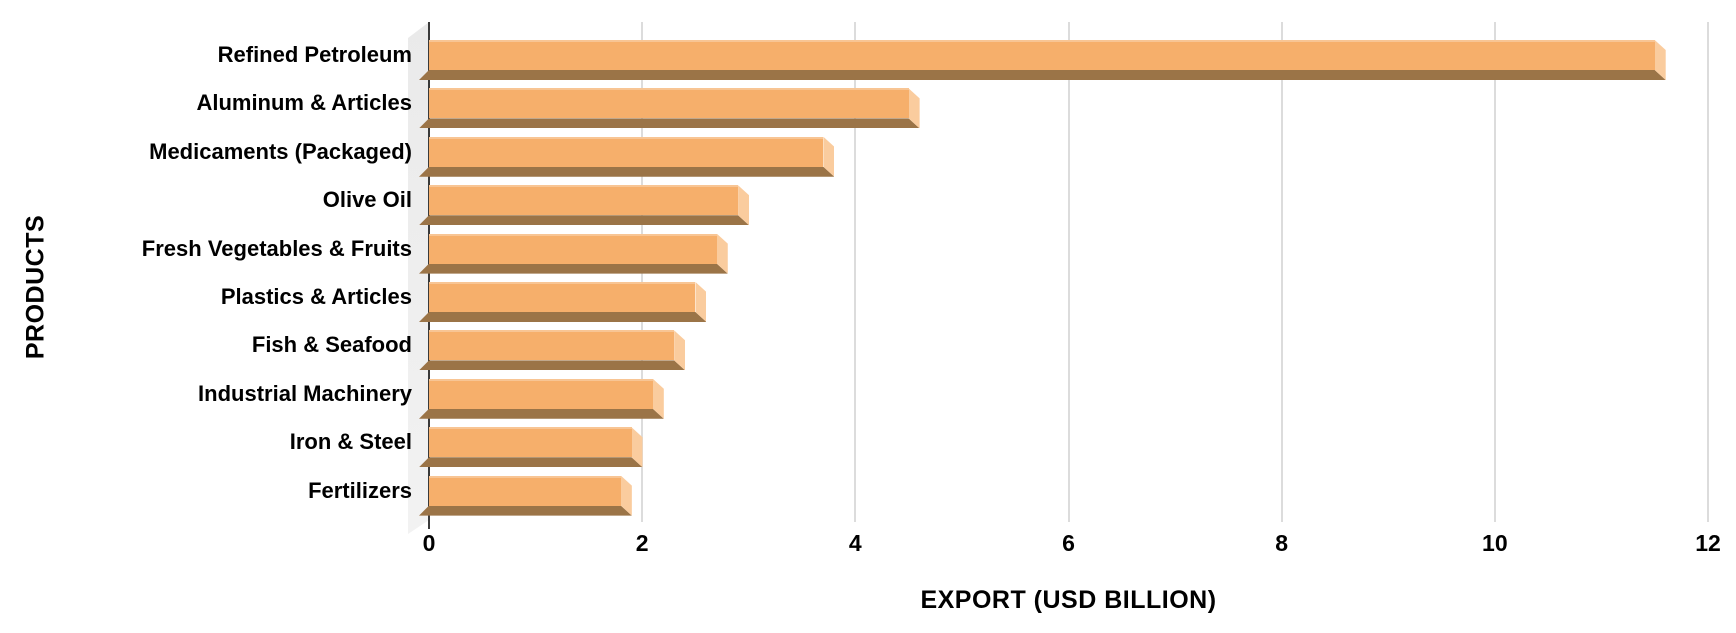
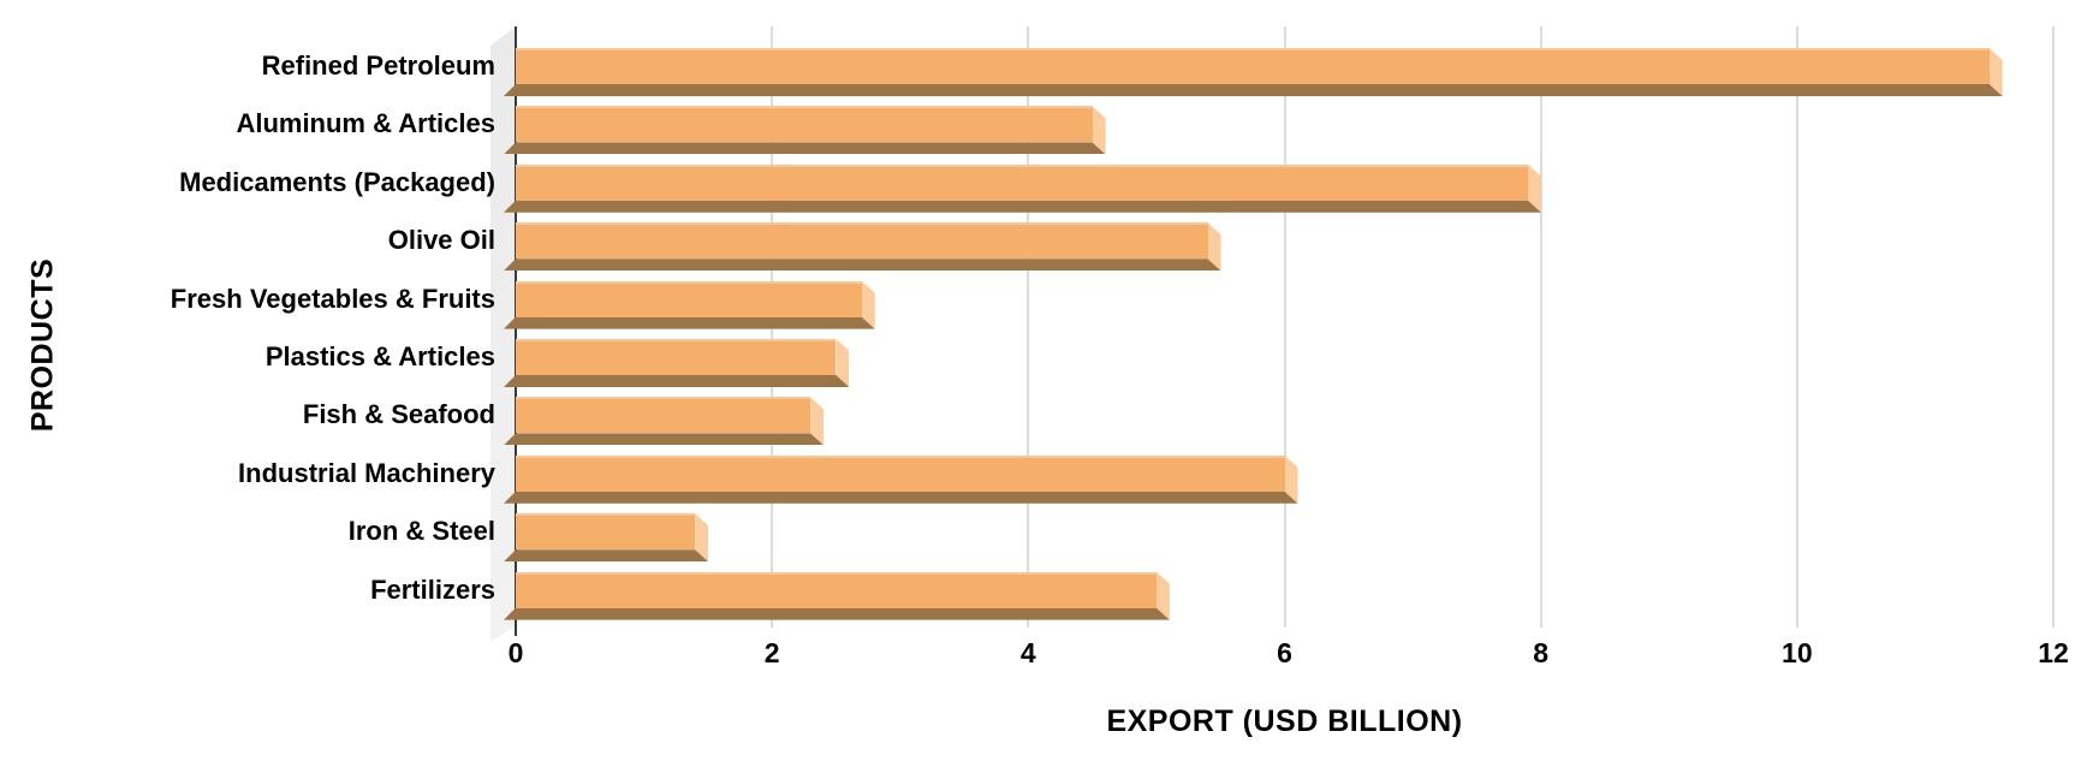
Medicaments (Packaged): 3.7 -> 7.9
Olive Oil: 2.9 -> 5.4
Industrial Machinery: 2.1 -> 6.0
Iron & Steel: 1.9 -> 1.4
Fertilizers: 1.8 -> 5.0
